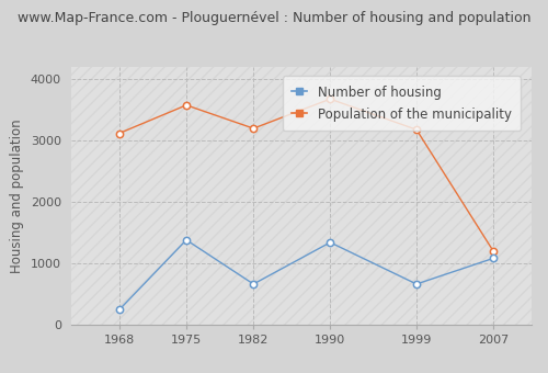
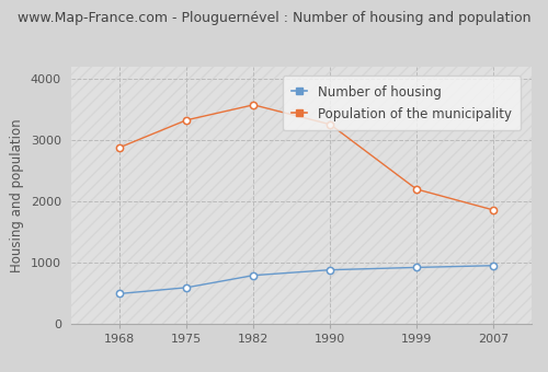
Number of housing/1968: 240 -> 490
Population of the municipality/1968: 3120 -> 2880
Number of housing/1975: 1380 -> 590
Population of the municipality/1975: 3580 -> 3330
Number of housing/1982: 660 -> 790
Population of the municipality/1982: 3200 -> 3580
Number of housing/1990: 1340 -> 880
Population of the municipality/1990: 3680 -> 3260
Number of housing/1999: 660 -> 920
Population of the municipality/1999: 3180 -> 2200
Number of housing/2007: 1080 -> 950
Population of the municipality/2007: 1200 -> 1860
